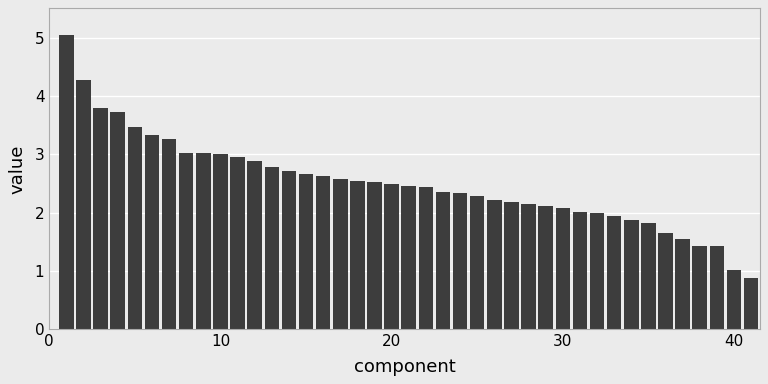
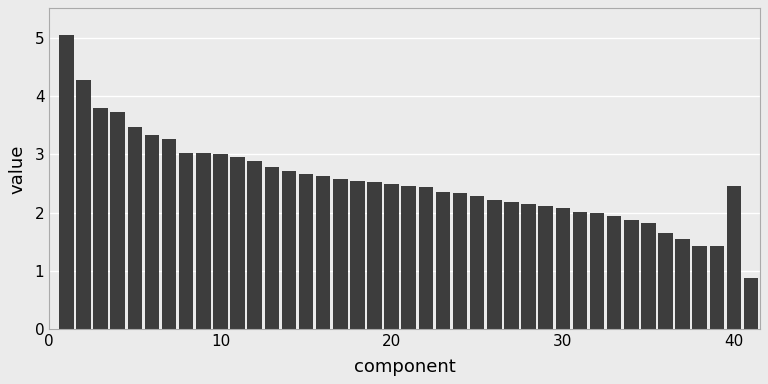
40: 1.02 -> 2.46
